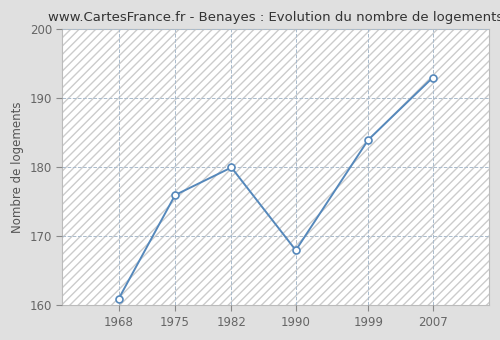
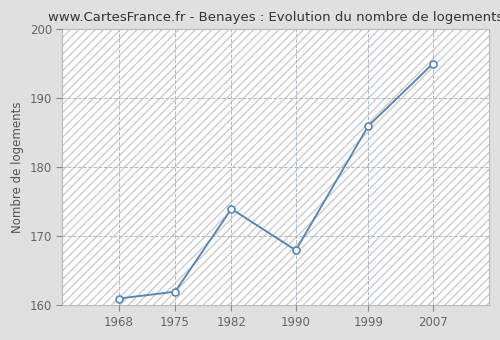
1975: 176 -> 162
1982: 180 -> 174
1999: 184 -> 186
2007: 193 -> 195
